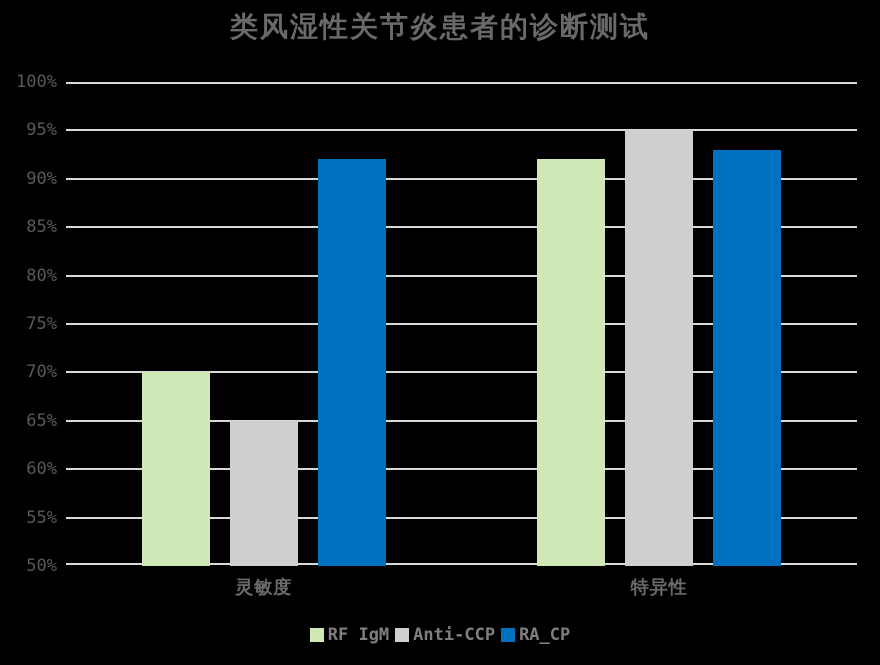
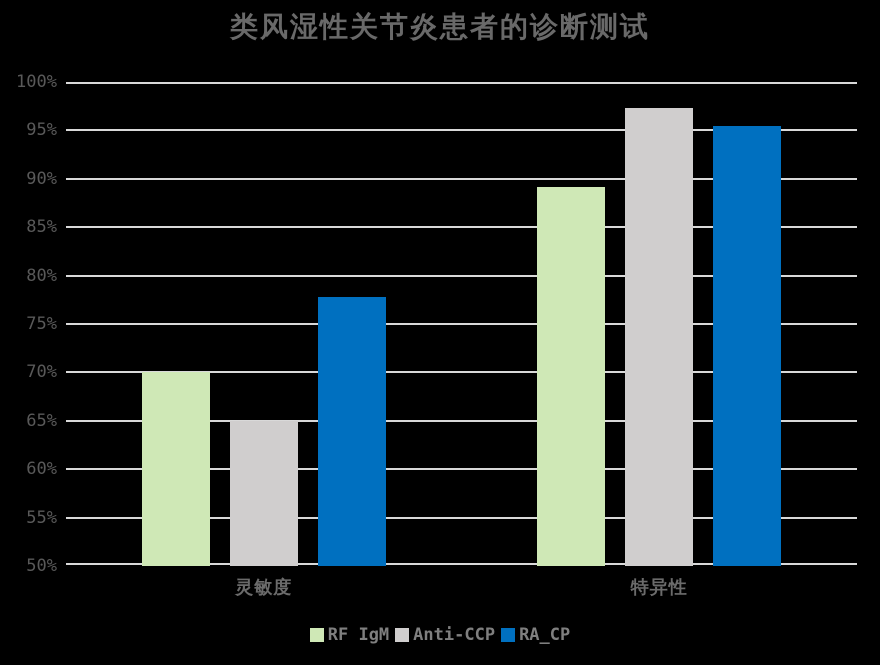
RA_CP/灵敏度: 92% -> 78%
RF IgM/特异性: 92% -> 89%
Anti-CCP/特异性: 95% -> 97%
RA_CP/特异性: 93% -> 96%
